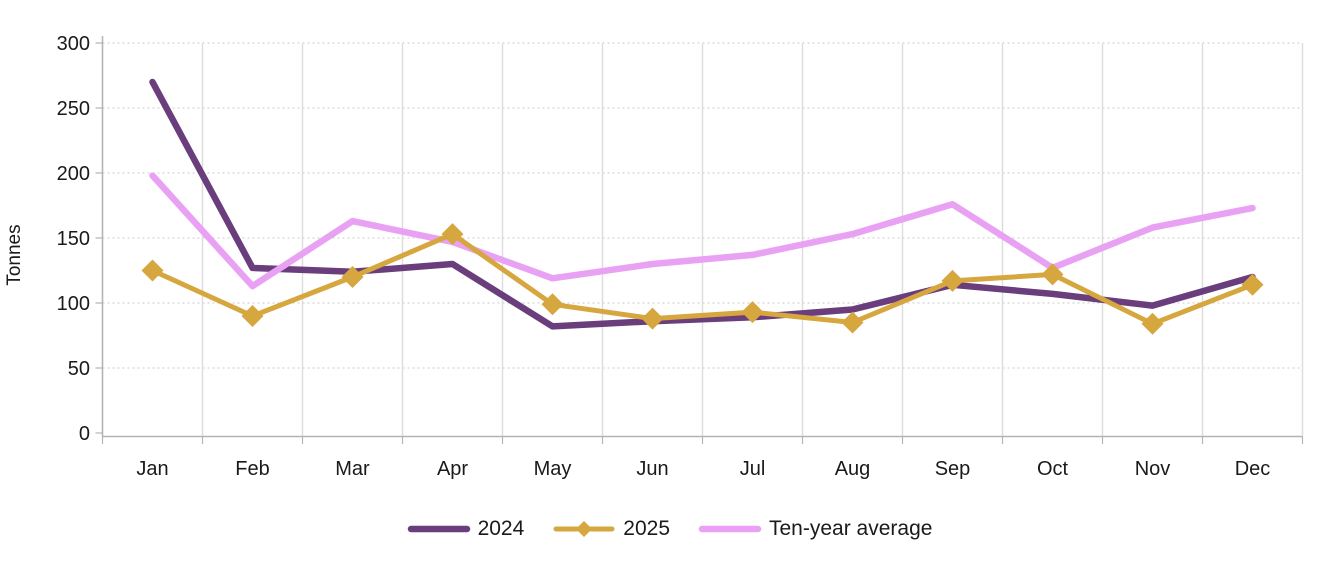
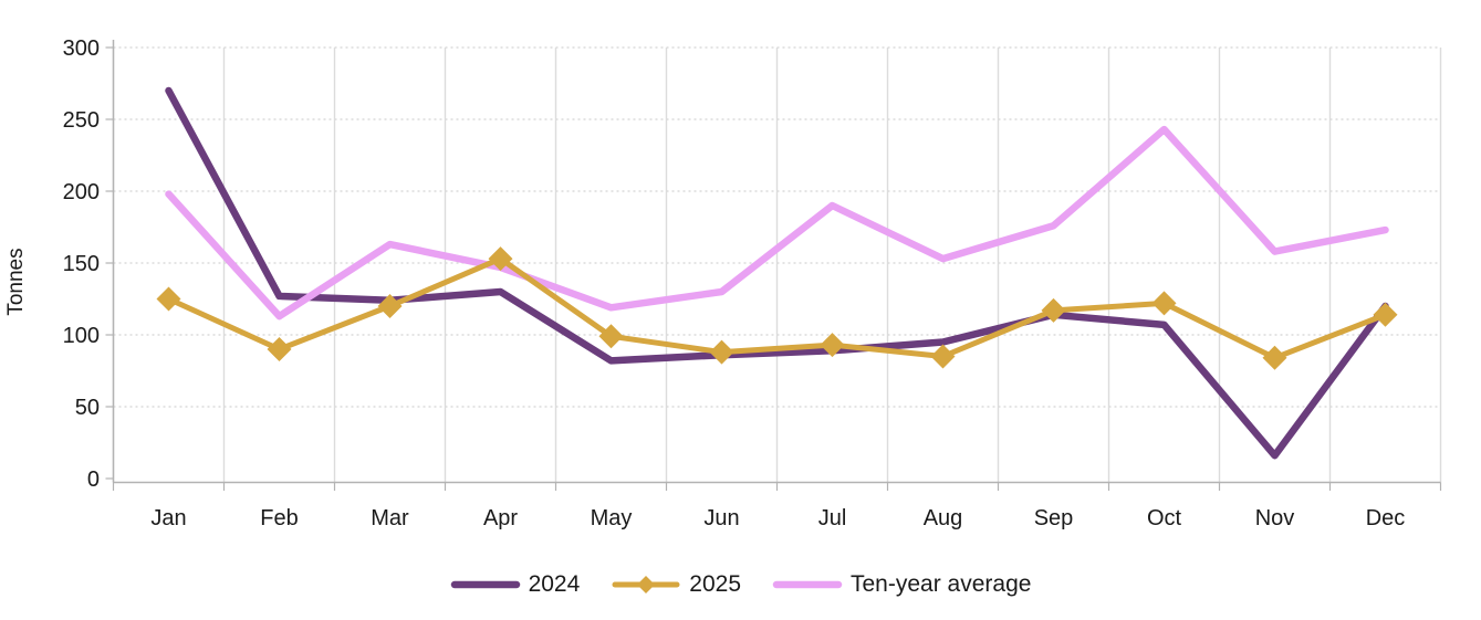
Ten-year average/Jul: 137 -> 190
Ten-year average/Oct: 127 -> 243
2024/Nov: 98 -> 16
